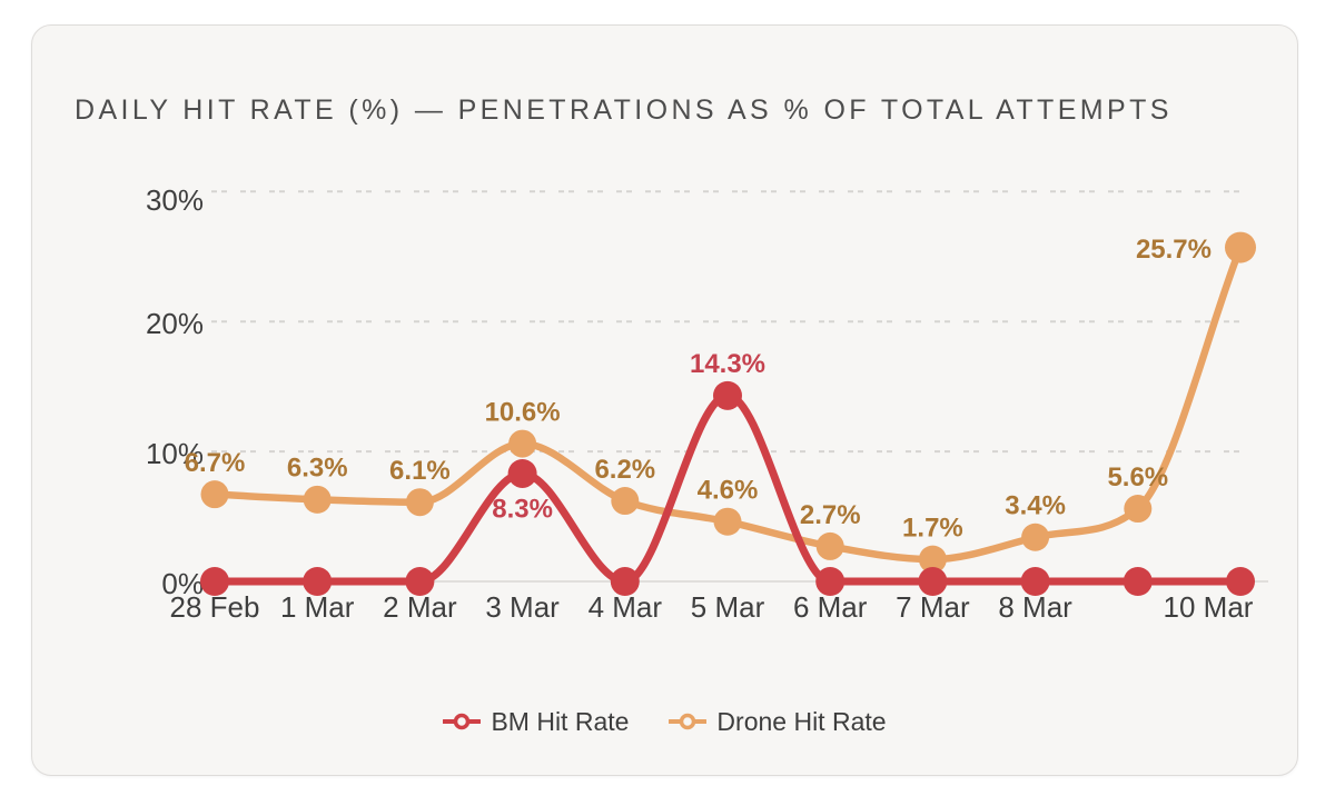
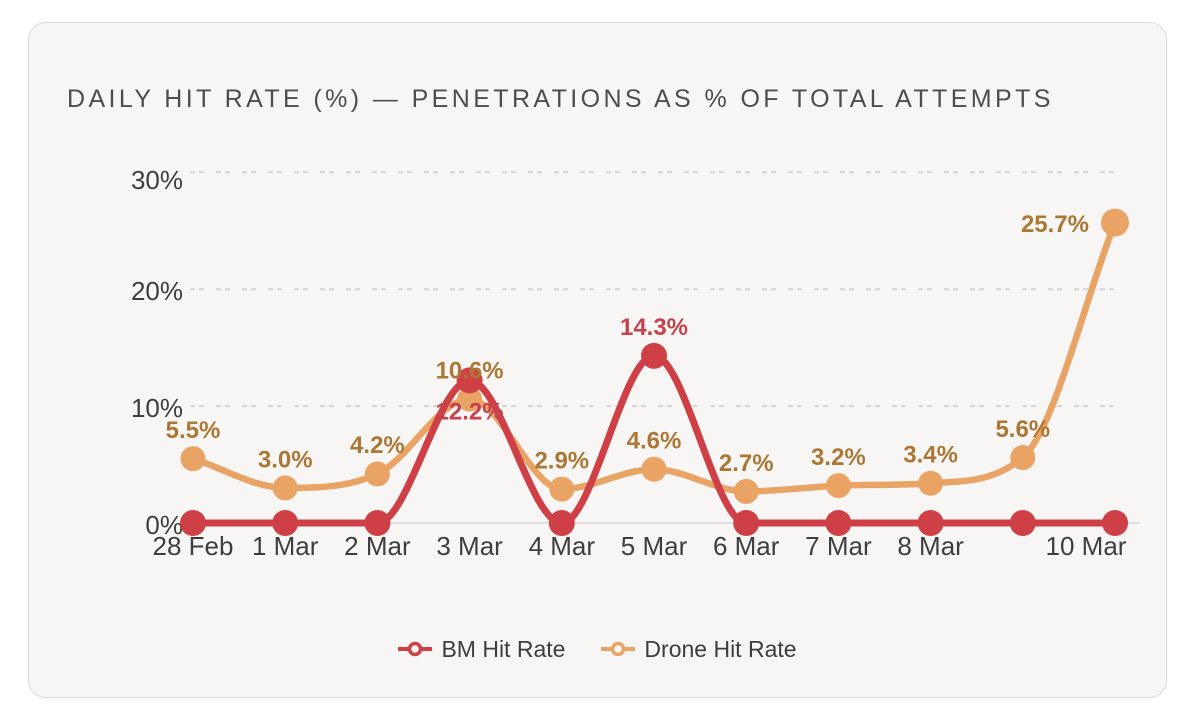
Drone Hit Rate/28 Feb: 6.7% -> 5.5%
Drone Hit Rate/1 Mar: 6.3% -> 3.0%
Drone Hit Rate/2 Mar: 6.1% -> 4.2%
BM Hit Rate/3 Mar: 8.3% -> 12.2%
Drone Hit Rate/4 Mar: 6.2% -> 2.9%
Drone Hit Rate/7 Mar: 1.7% -> 3.2%
